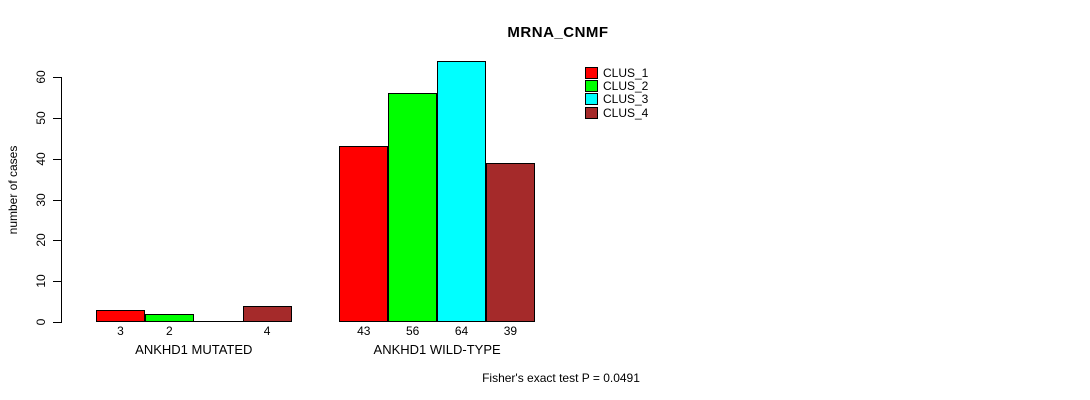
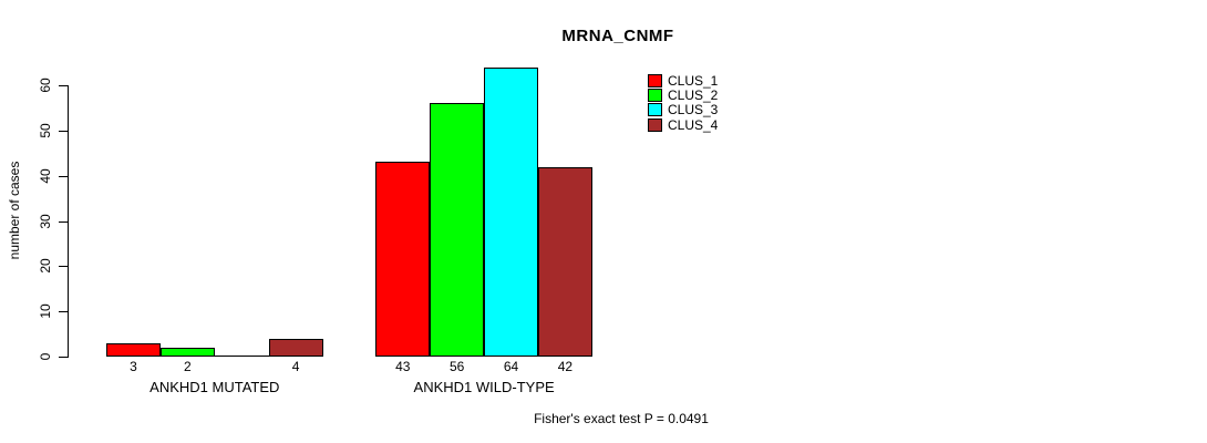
CLUS_4/ANKHD1 WILD-TYPE: 39 -> 42
